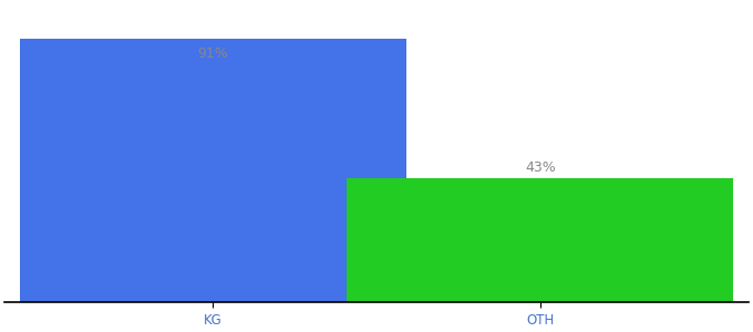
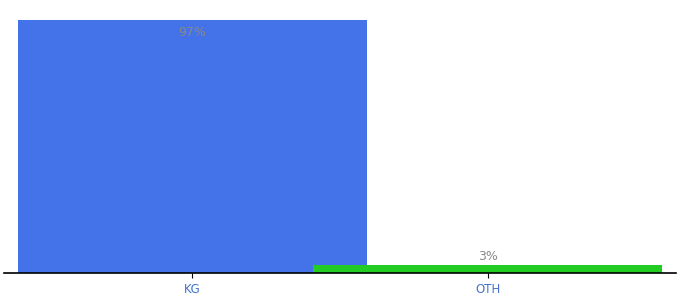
KG: 91% -> 97%
OTH: 43% -> 3%
